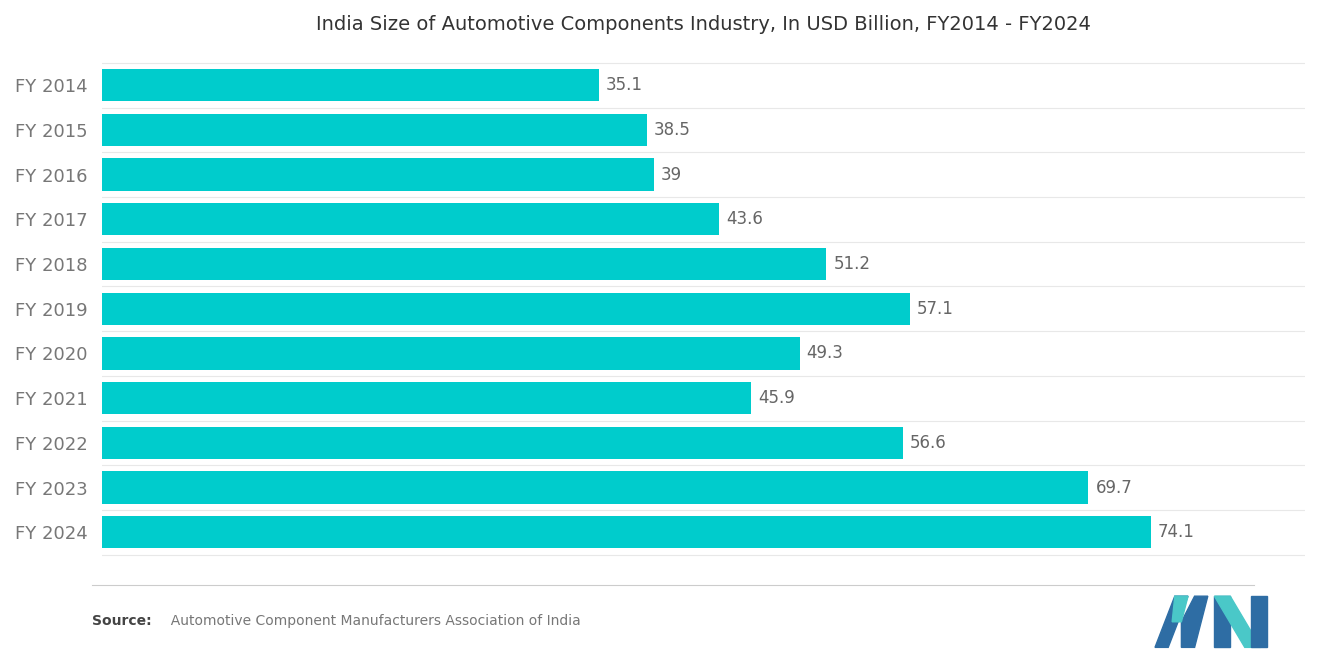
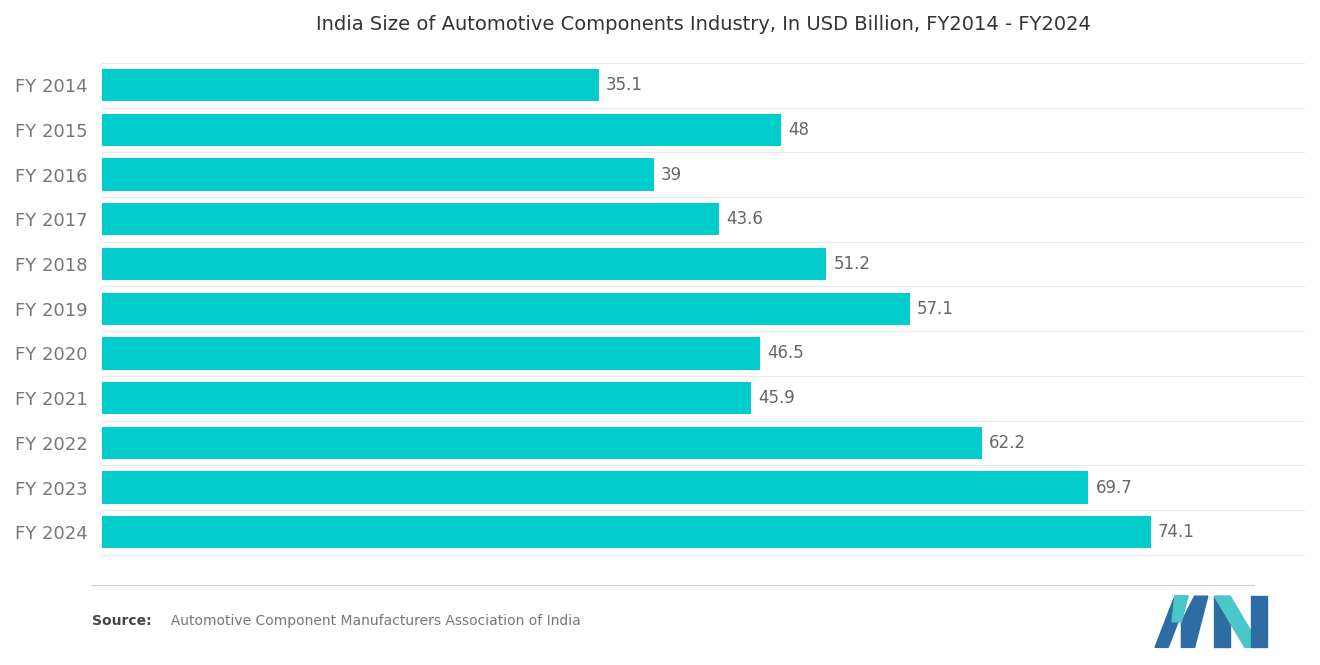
FY 2015: 38.5 -> 48
FY 2020: 49.3 -> 46.5
FY 2022: 56.6 -> 62.2
